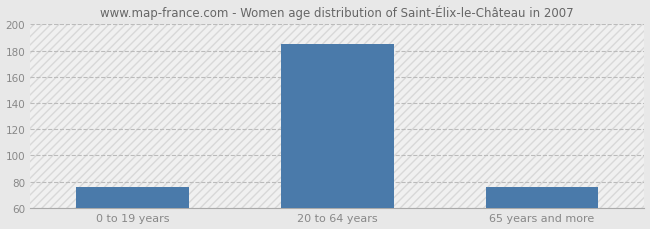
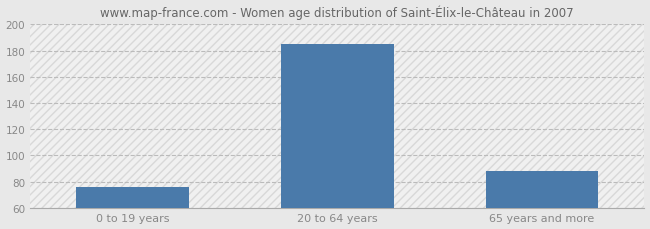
65 years and more: 76 -> 88
